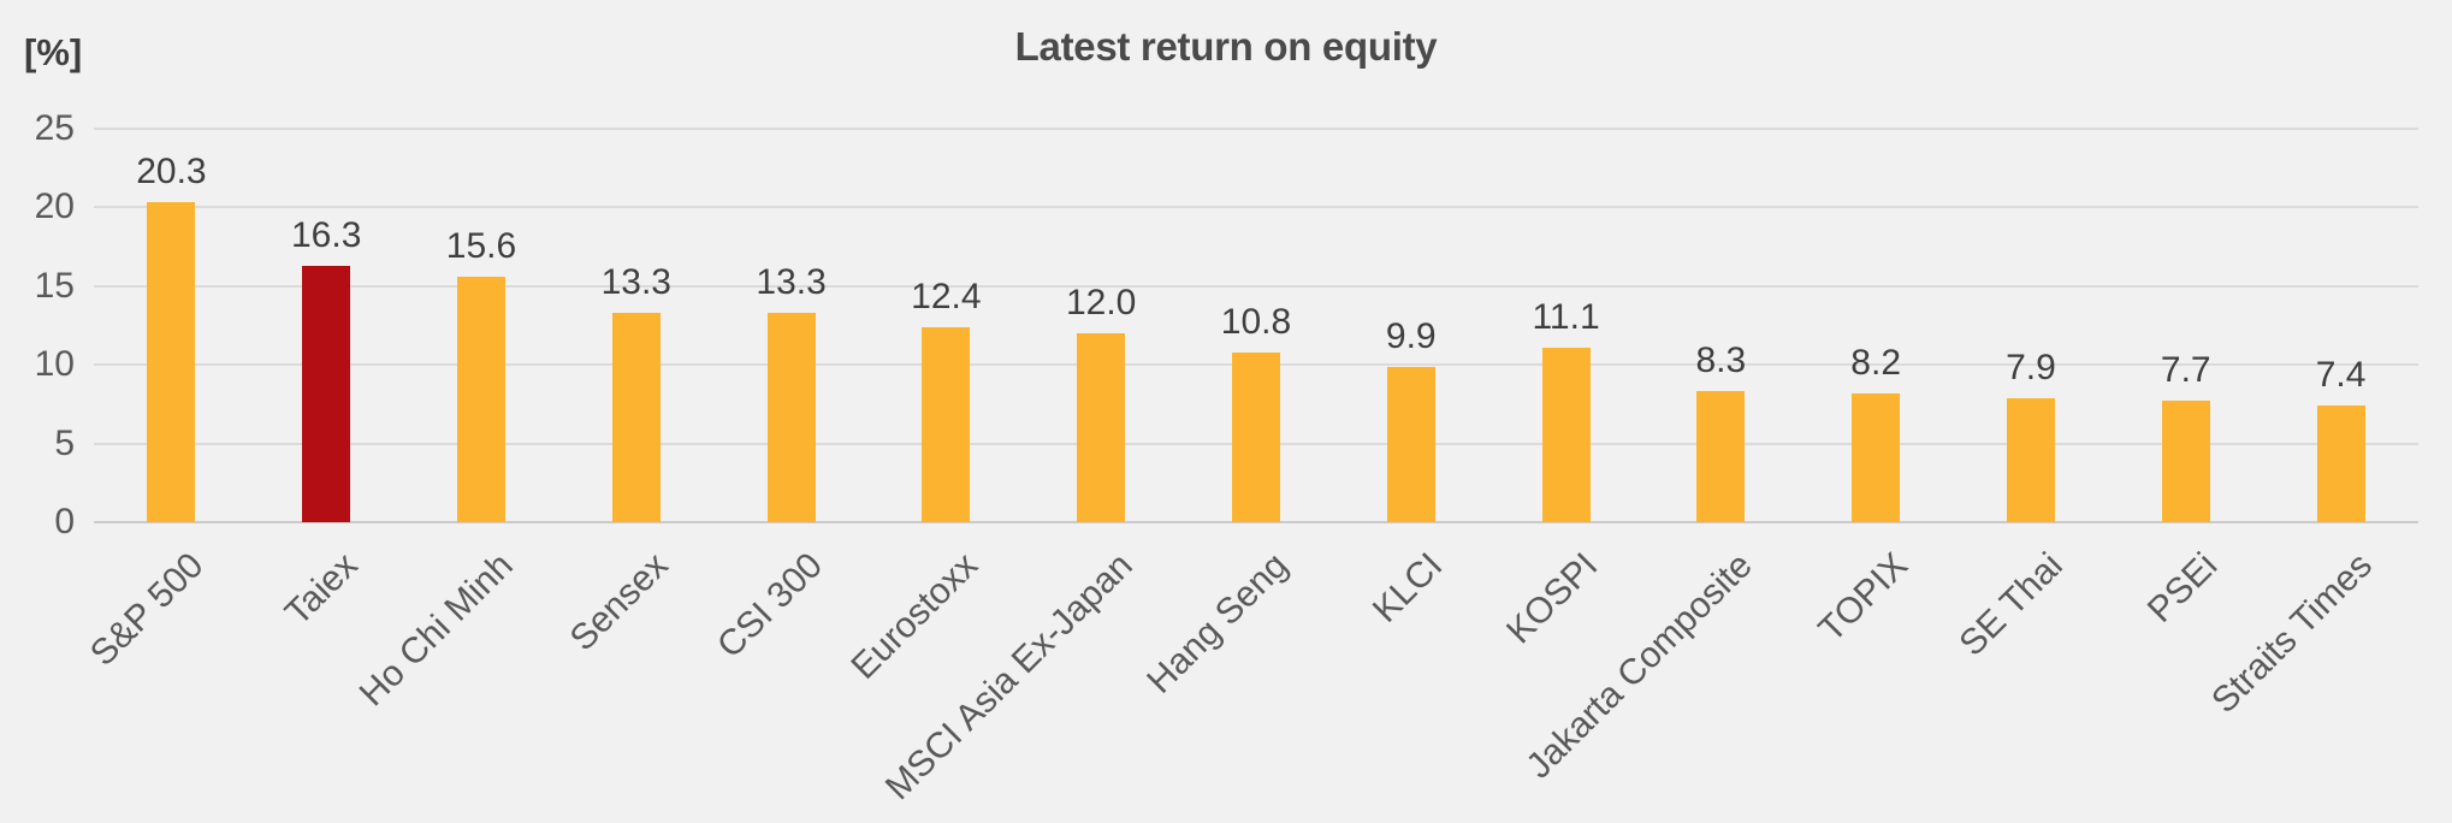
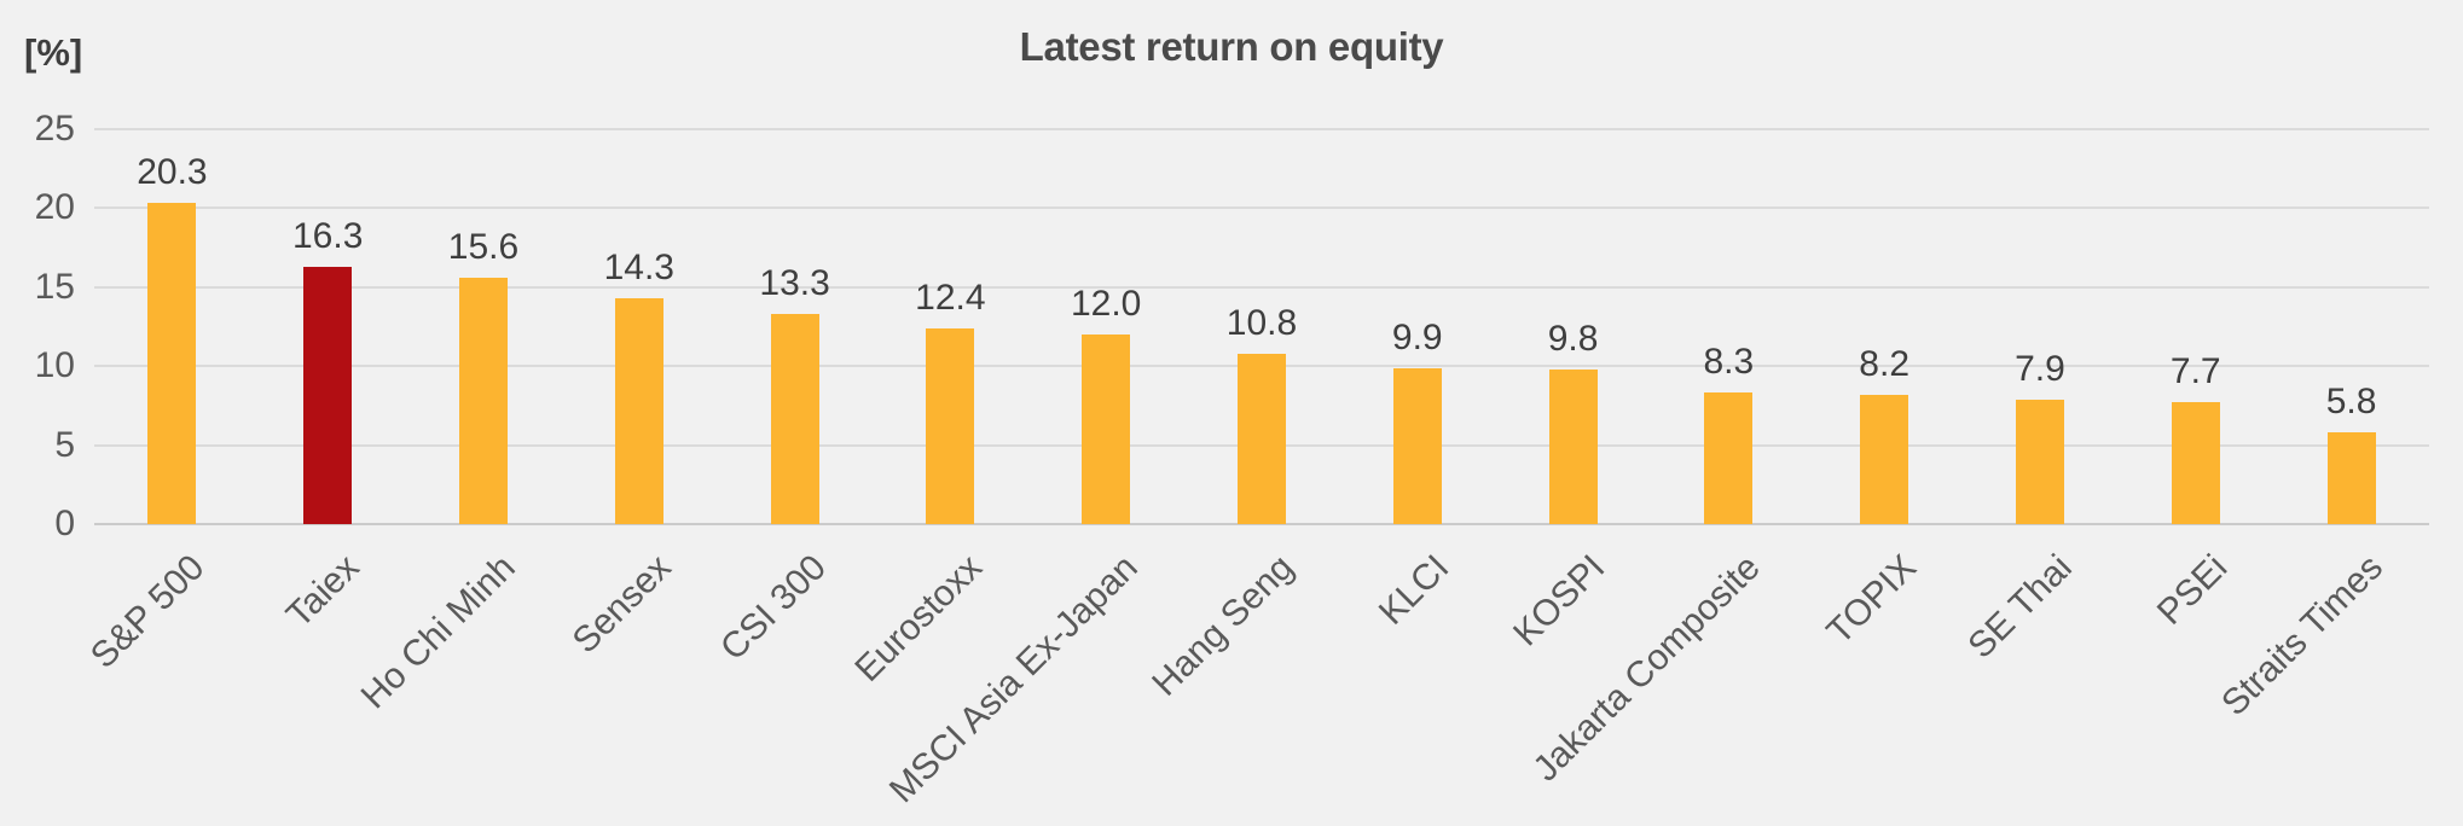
Sensex: 13.3 -> 14.3
KOSPI: 11.1 -> 9.8
Straits Times: 7.4 -> 5.8
